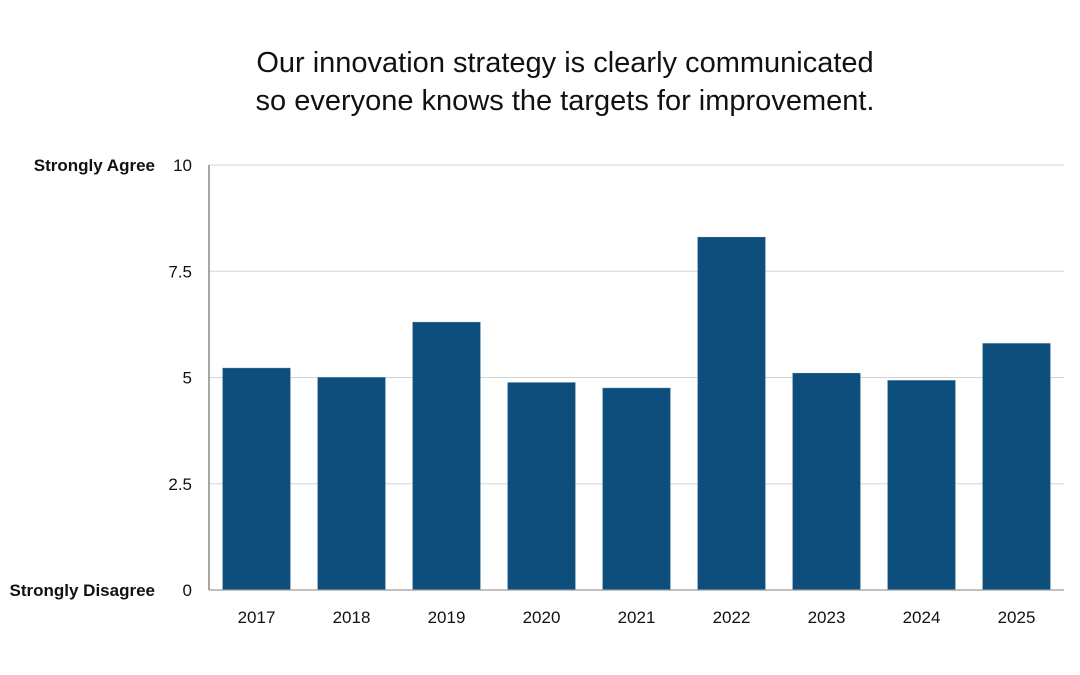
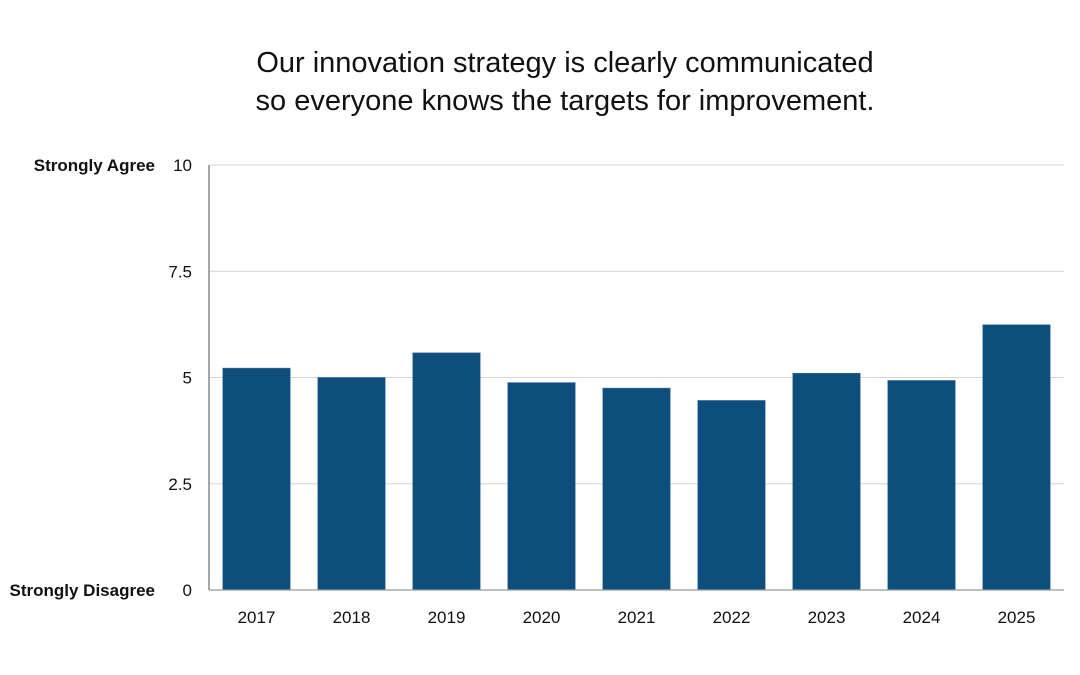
2019: 6.3 -> 5.6
2022: 8.3 -> 4.5
2025: 5.8 -> 6.2
